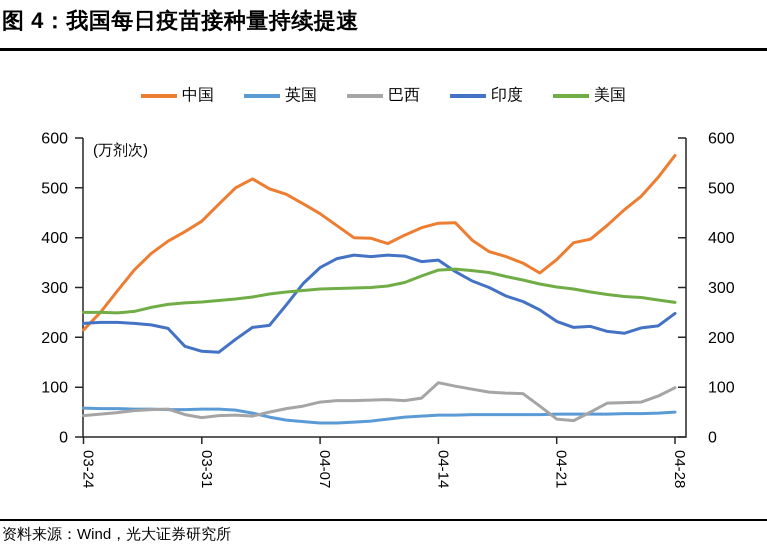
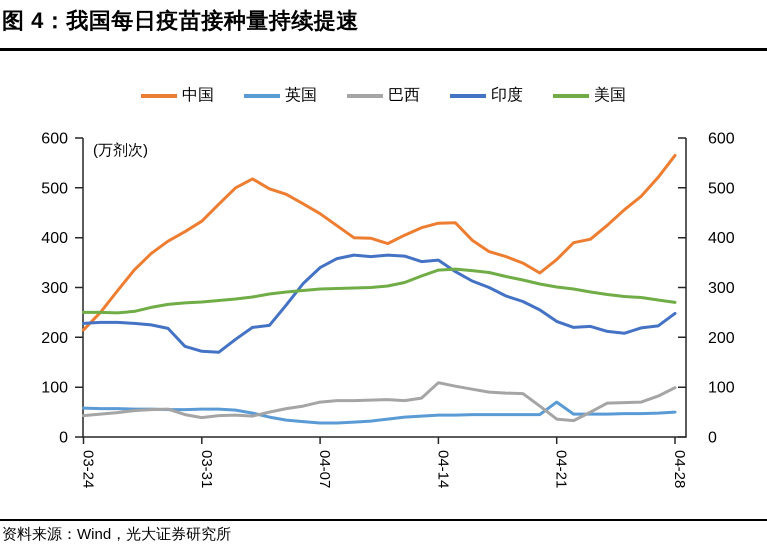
英国/04-21: 50 -> 70
